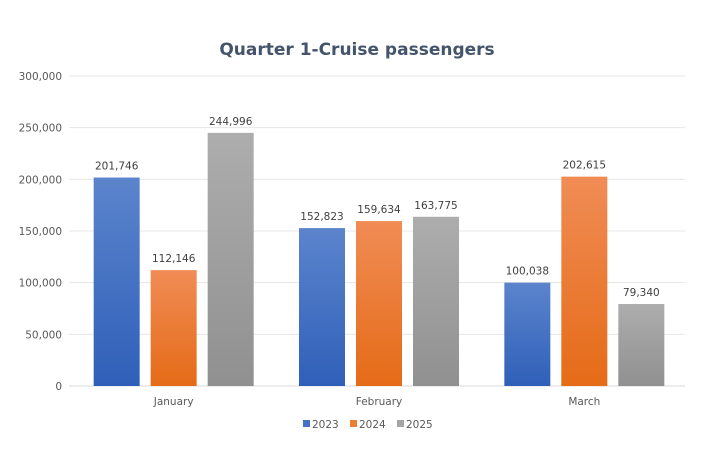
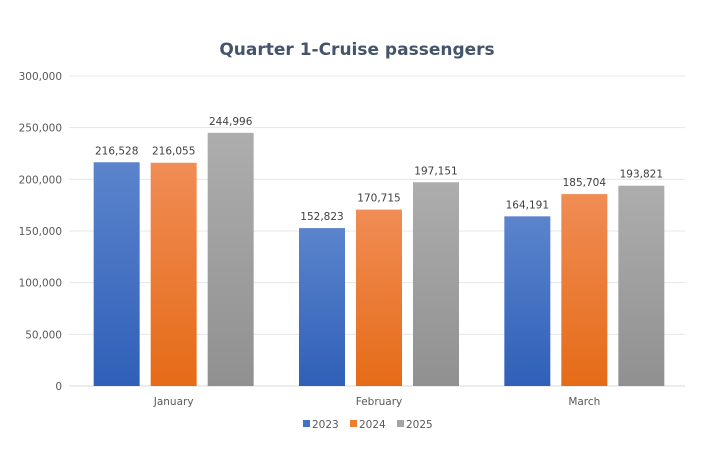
2023/January: 201,746 -> 216,528
2024/January: 112,146 -> 216,055
2024/February: 159,634 -> 170,715
2025/February: 163,775 -> 197,151
2023/March: 100,038 -> 164,191
2024/March: 202,615 -> 185,704
2025/March: 79,340 -> 193,821
